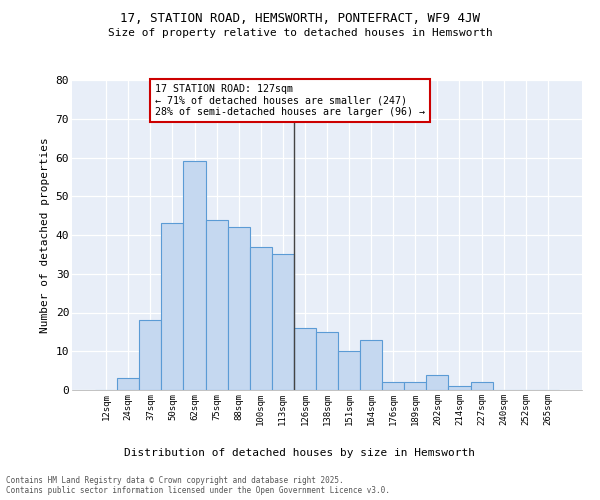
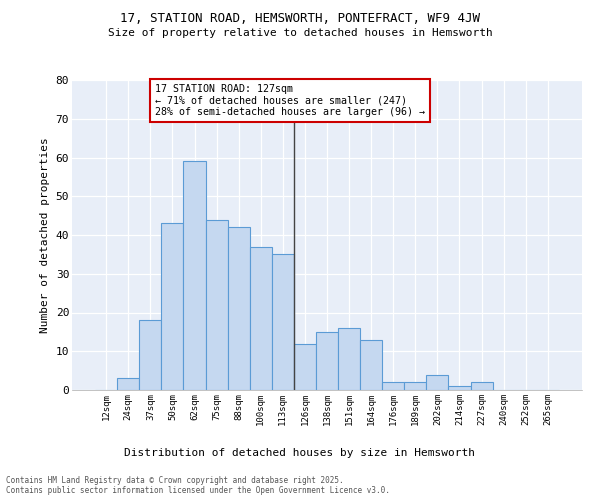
126sqm: 16 -> 12
151sqm: 10 -> 16
